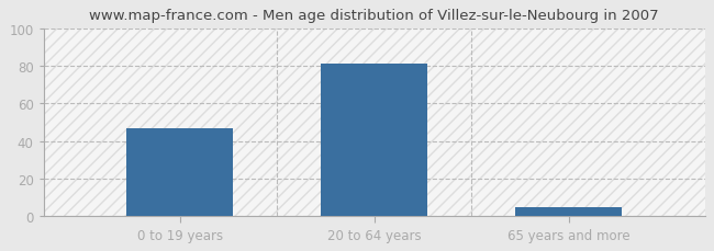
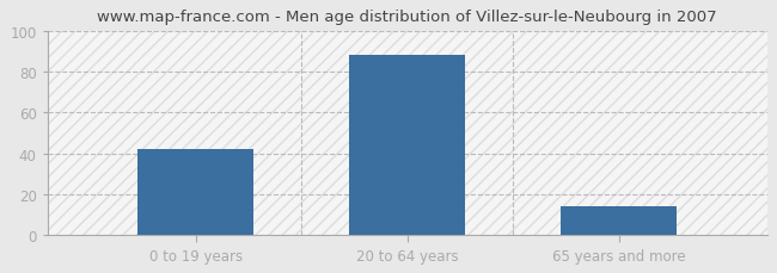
0 to 19 years: 47 -> 42
20 to 64 years: 81 -> 88
65 years and more: 5 -> 14
